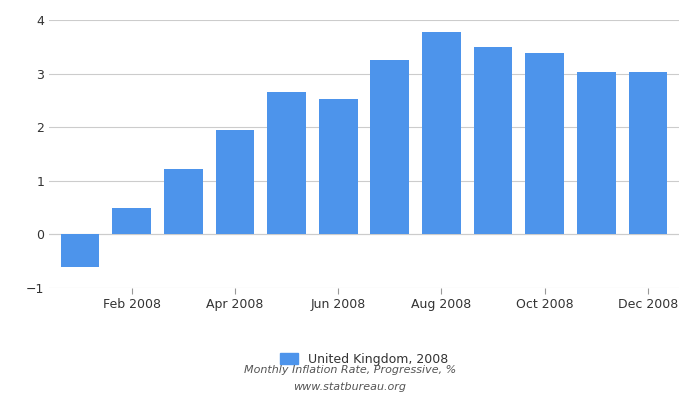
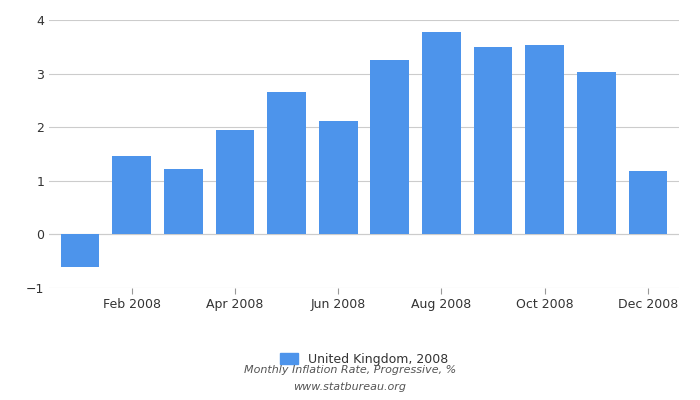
Feb 2008: 0.50 -> 1.46
Jun 2008: 2.52 -> 2.12
Oct 2008: 3.38 -> 3.54
Dec 2008: 3.03 -> 1.18
